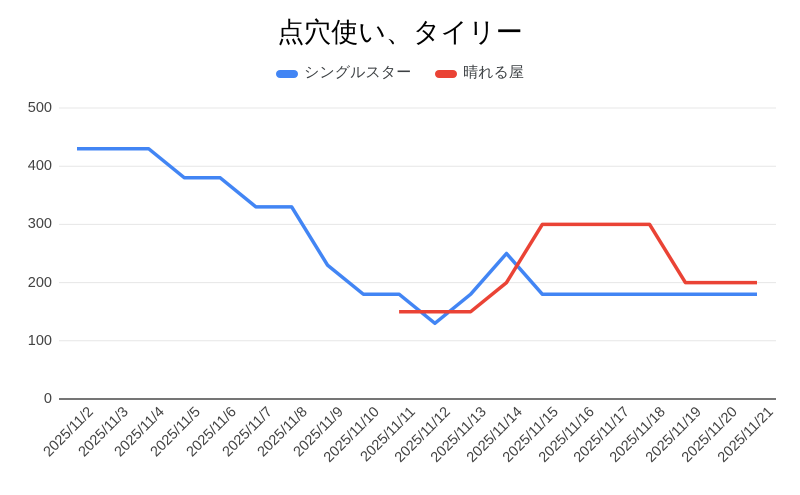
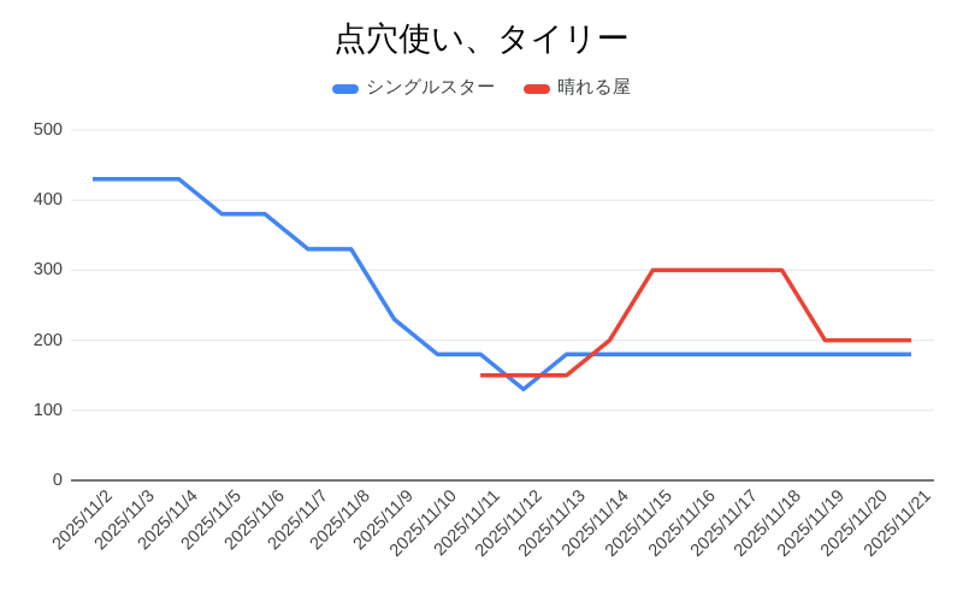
シングルスター/2025/11/14: 250 -> 180
